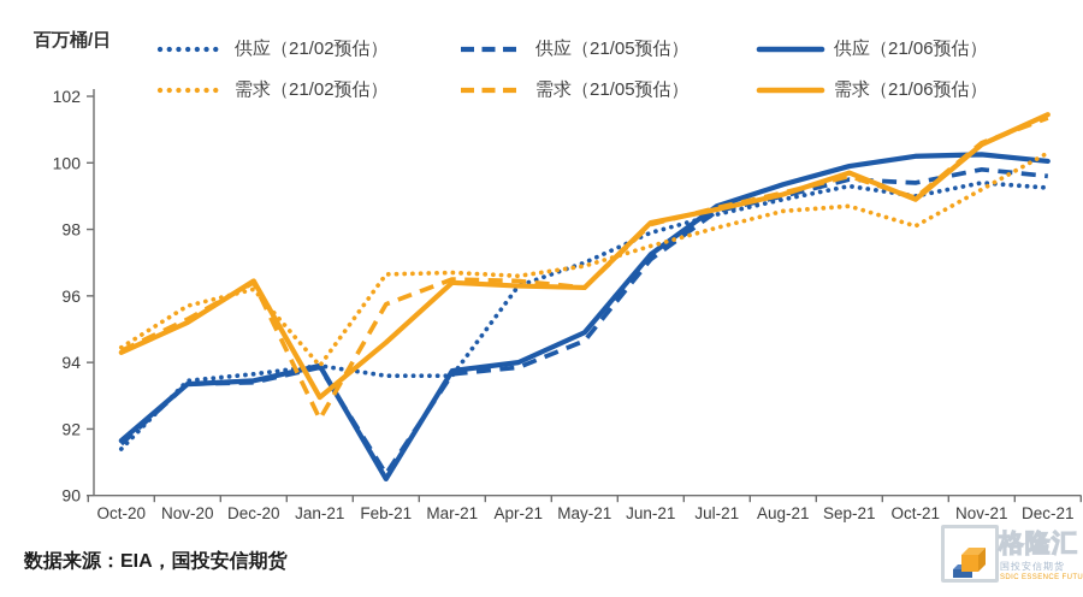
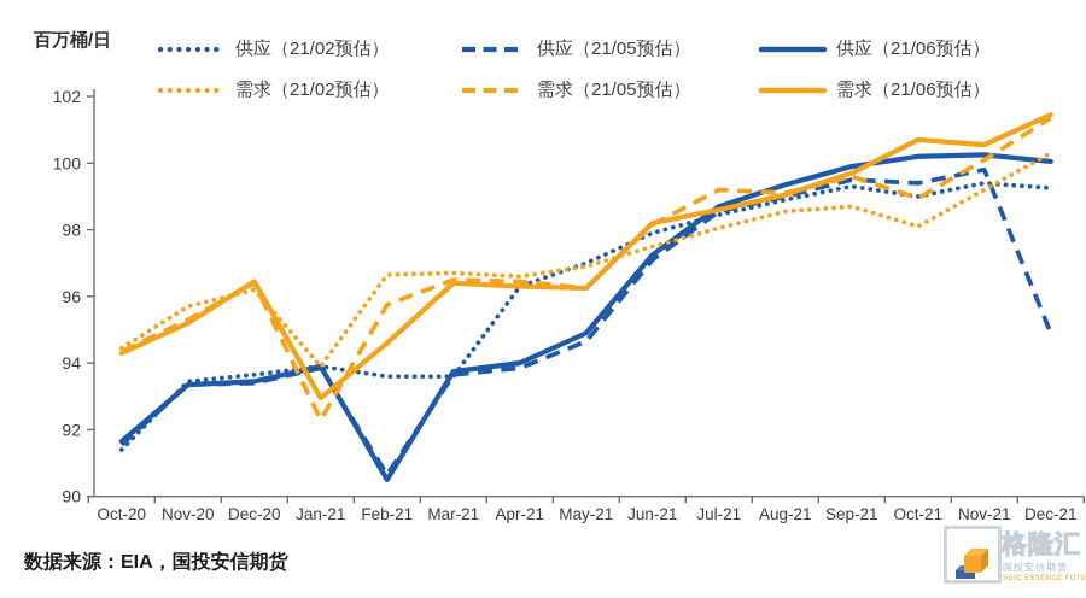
需求（21/05预估）/Jul-21: 98.7 -> 99.2
需求（21/06预估）/Oct-21: 98.9 -> 100.7
需求（21/05预估）/Nov-21: 100.6 -> 100.1
供应（21/05预估）/Dec-21: 99.6 -> 94.9
